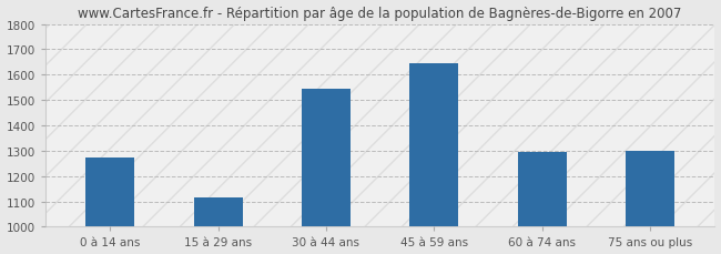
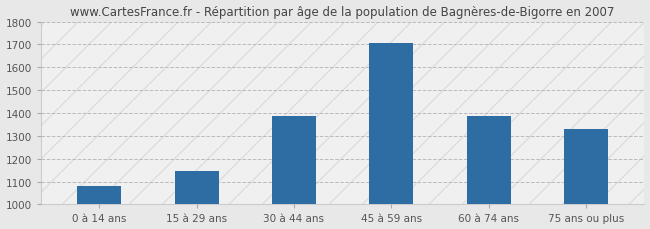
0 à 14 ans: 1275 -> 1080
15 à 29 ans: 1115 -> 1145
30 à 44 ans: 1545 -> 1385
45 à 59 ans: 1645 -> 1705
60 à 74 ans: 1295 -> 1385
75 ans ou plus: 1300 -> 1330
